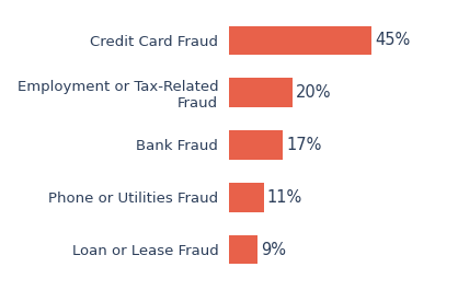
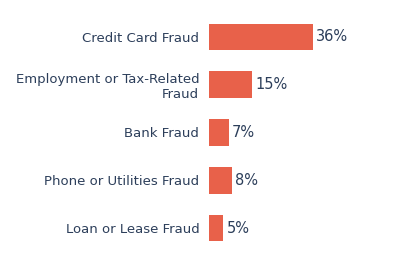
Credit Card Fraud: 45% -> 36%
Employment or Tax-Related Fraud: 20% -> 15%
Bank Fraud: 17% -> 7%
Phone or Utilities Fraud: 11% -> 8%
Loan or Lease Fraud: 9% -> 5%
